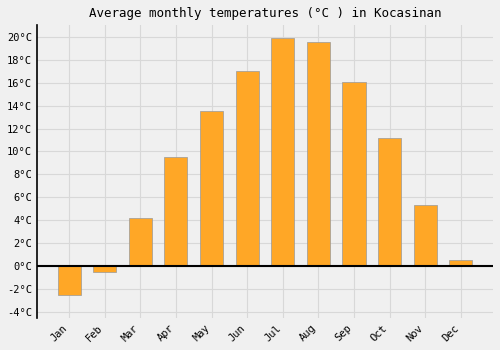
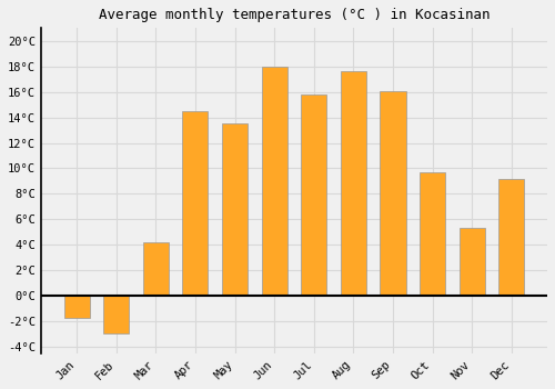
Jan: -2.5°C -> -1.7°C
Feb: -0.5°C -> -2.9°C
Apr: 9.5°C -> 14.5°C
Jun: 17.0°C -> 18.0°C
Jul: 19.9°C -> 15.8°C
Aug: 19.5°C -> 17.6°C
Oct: 11.2°C -> 9.7°C
Dec: 0.5°C -> 9.2°C
